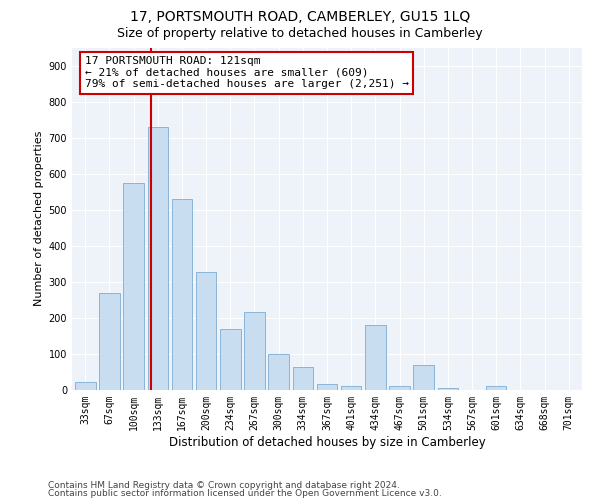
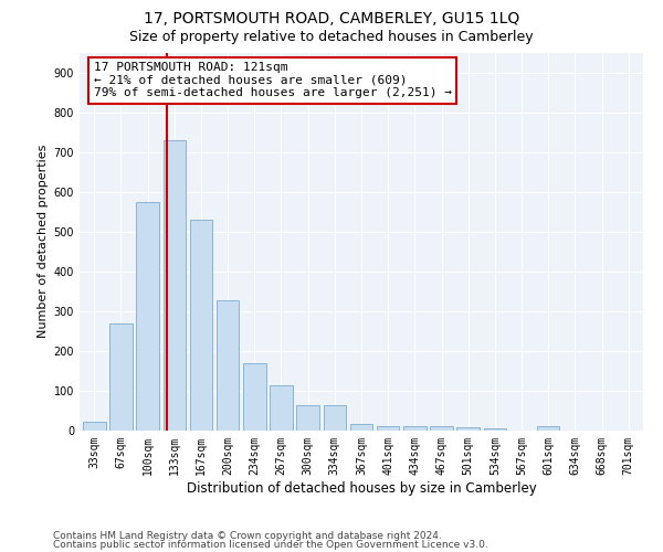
267sqm: 215 -> 115
300sqm: 100 -> 65
434sqm: 180 -> 12
501sqm: 70 -> 7
